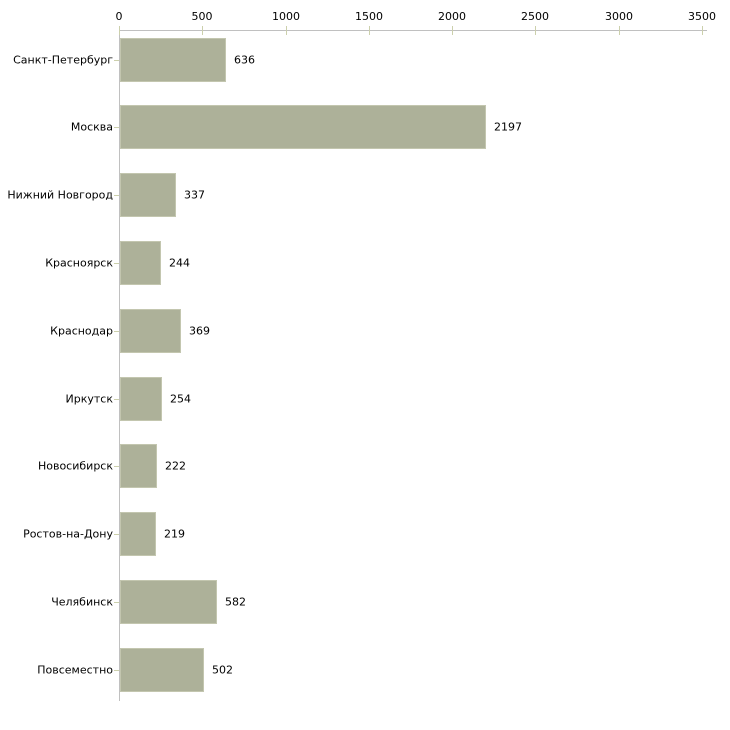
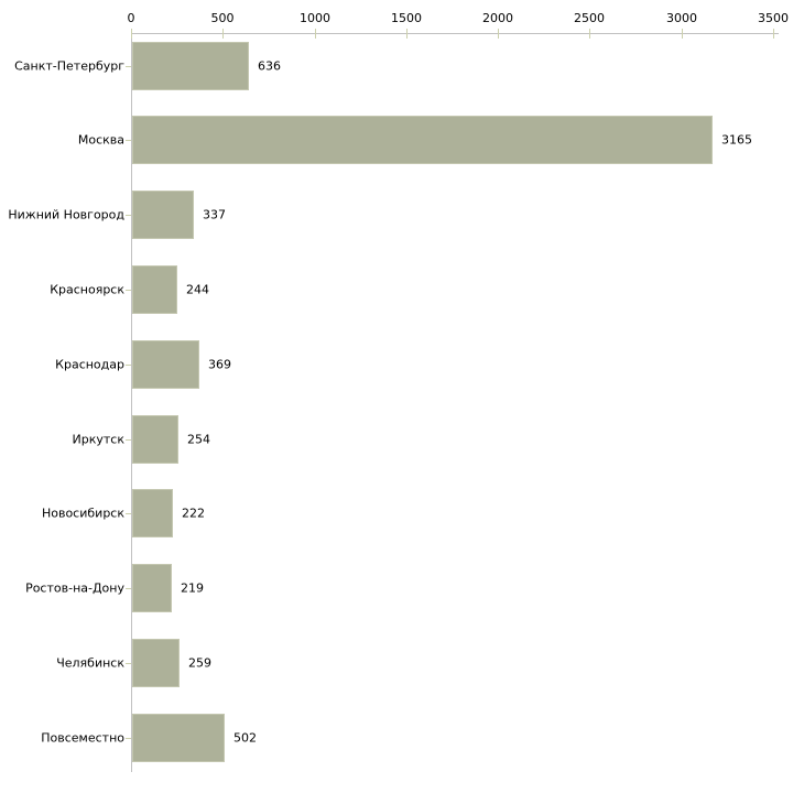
Москва: 2197 -> 3165
Челябинск: 582 -> 259
